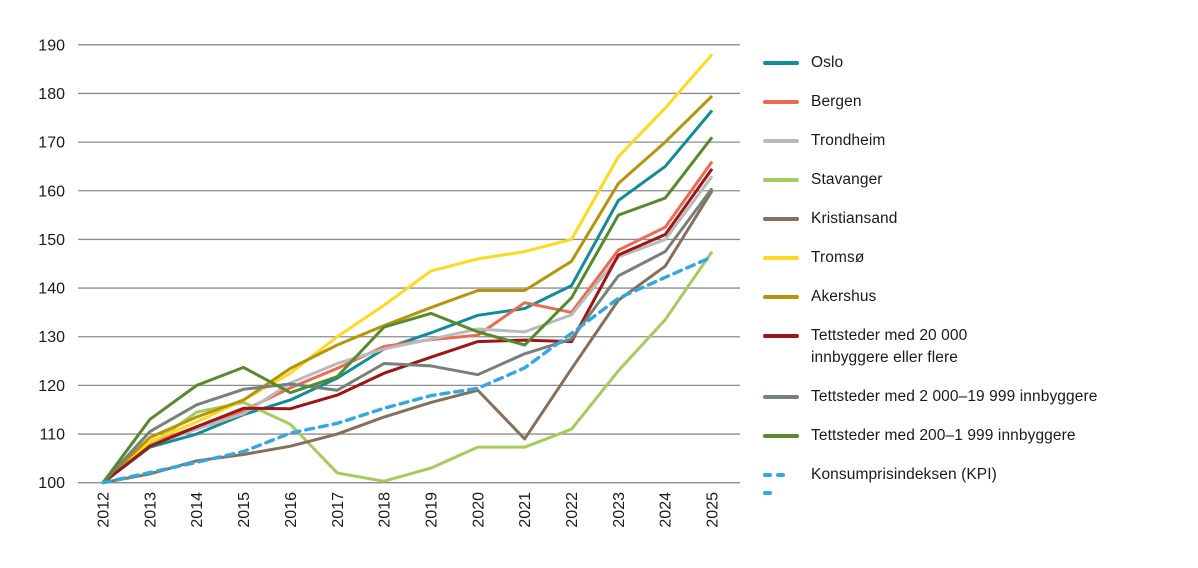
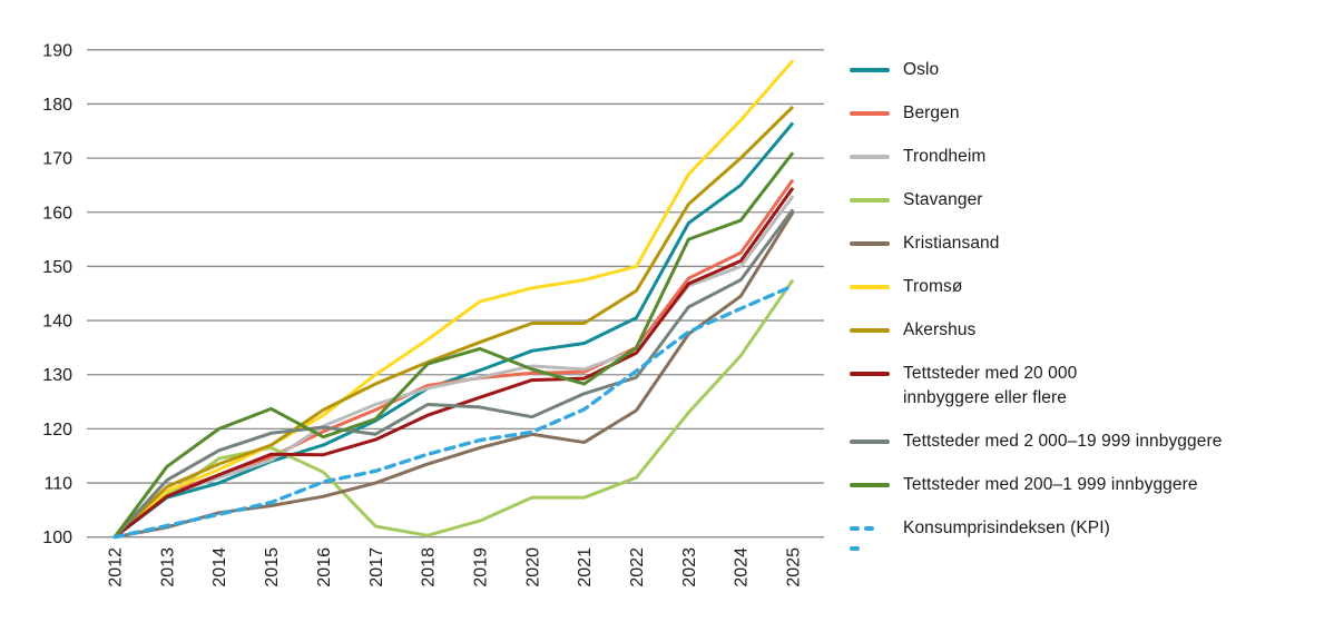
Bergen/2021: 137 -> 130
Kristiansand/2021: 109 -> 118
Tettsteder med 20 000 innbyggere eller flere/2022: 129 -> 134
Tettsteder med 200–1 999 innbyggere/2022: 138 -> 135
